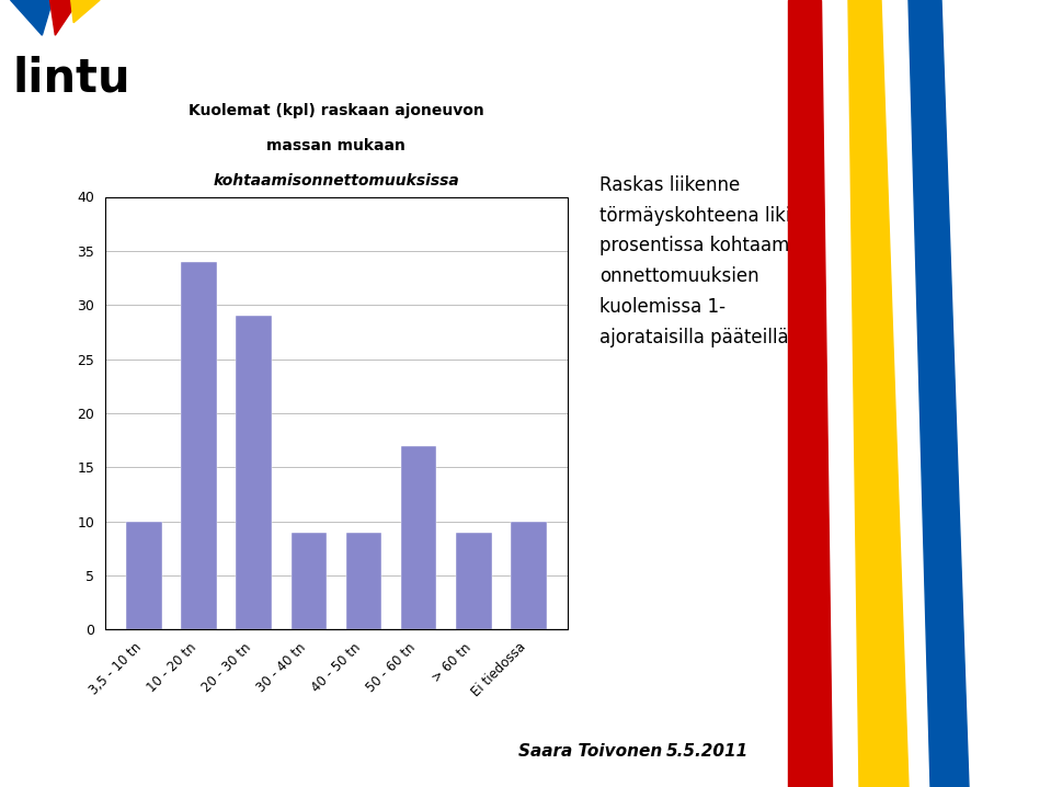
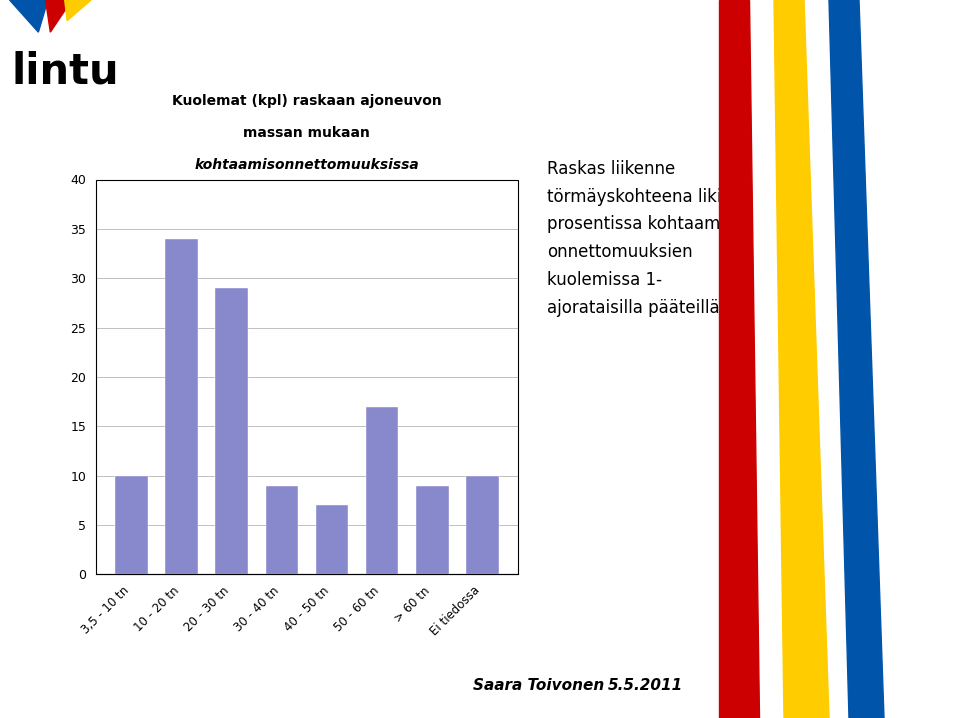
40 - 50 tn: 9 -> 7
